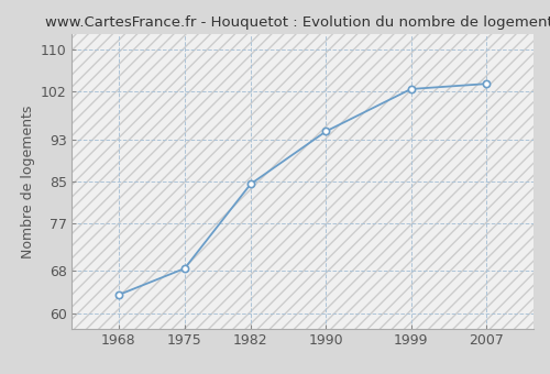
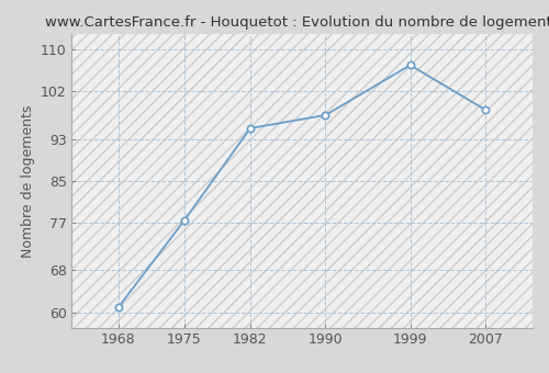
1968: 63.5 -> 61.0
1975: 68.5 -> 77.5
1982: 84.5 -> 95.0
1990: 94.5 -> 97.5
1999: 102.5 -> 107.0
2007: 103.5 -> 98.5
